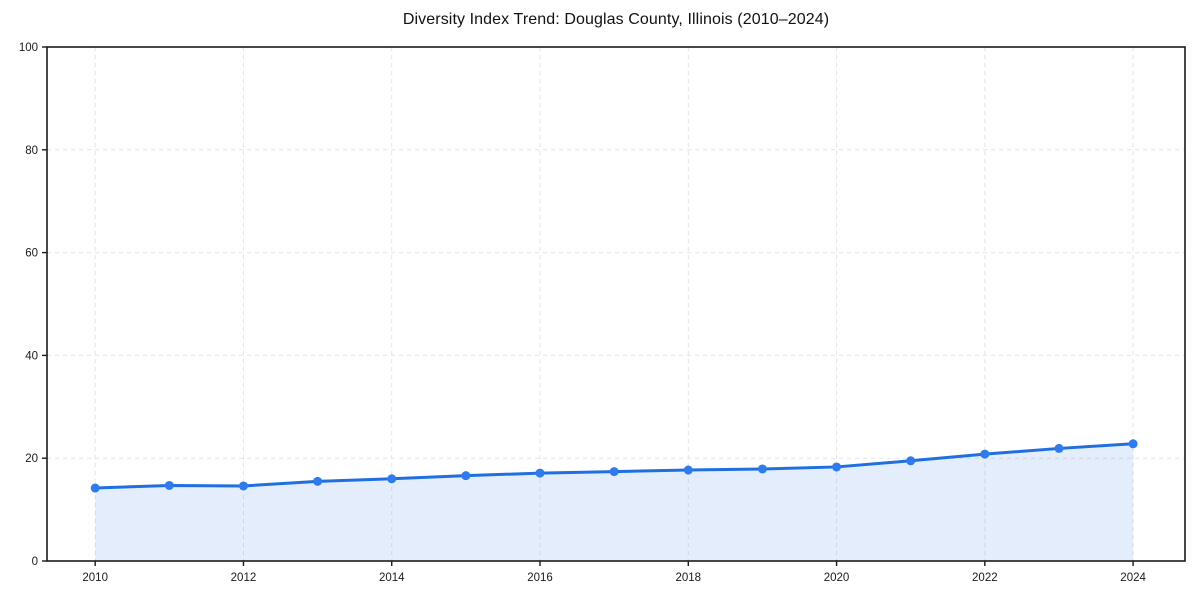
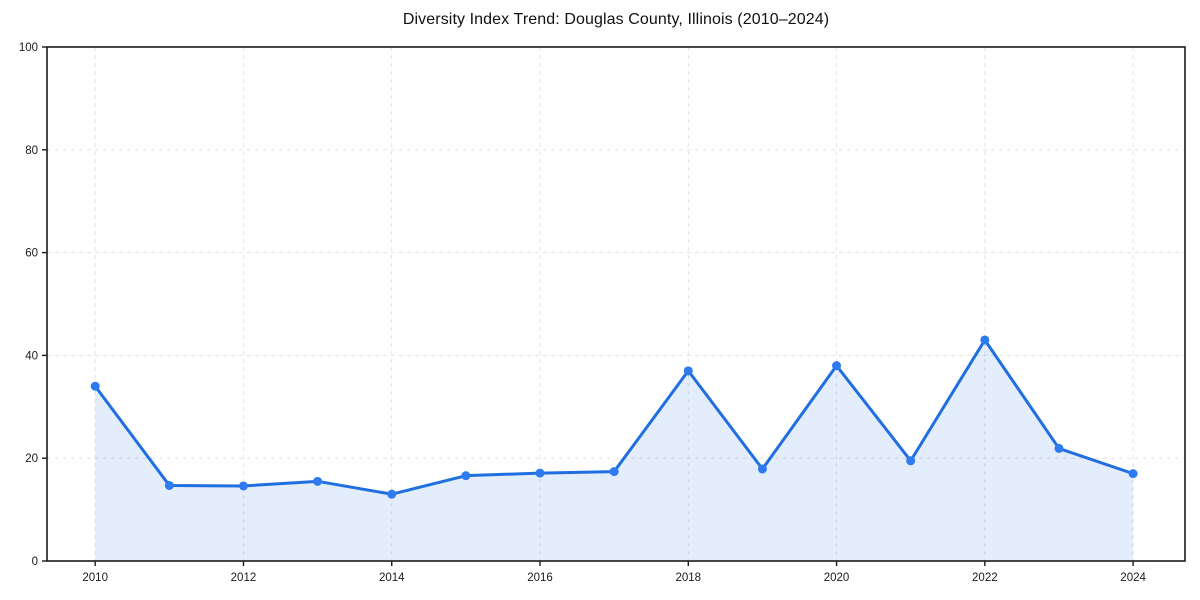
2010: 14 -> 34
2014: 16 -> 13
2018: 18 -> 37
2020: 18 -> 38
2022: 21 -> 43
2024: 23 -> 17
